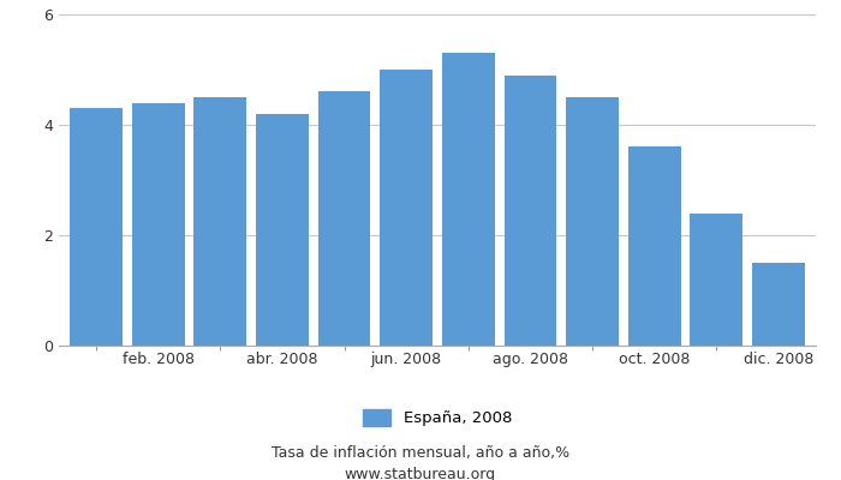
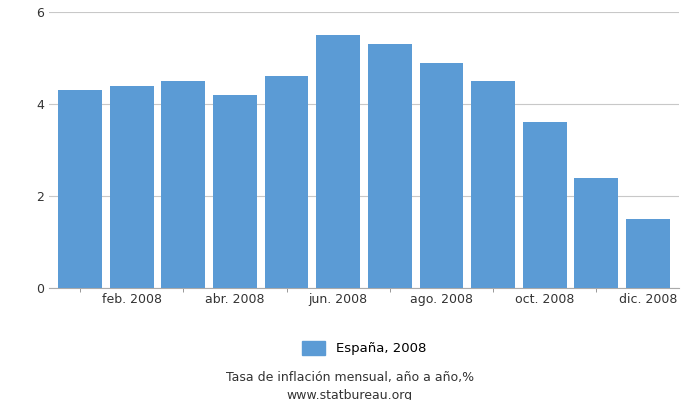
jun. 2008: 5.0 -> 5.5
